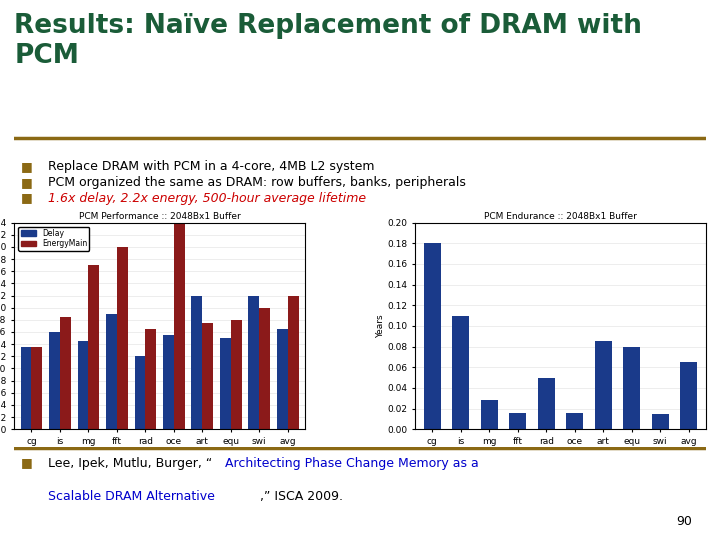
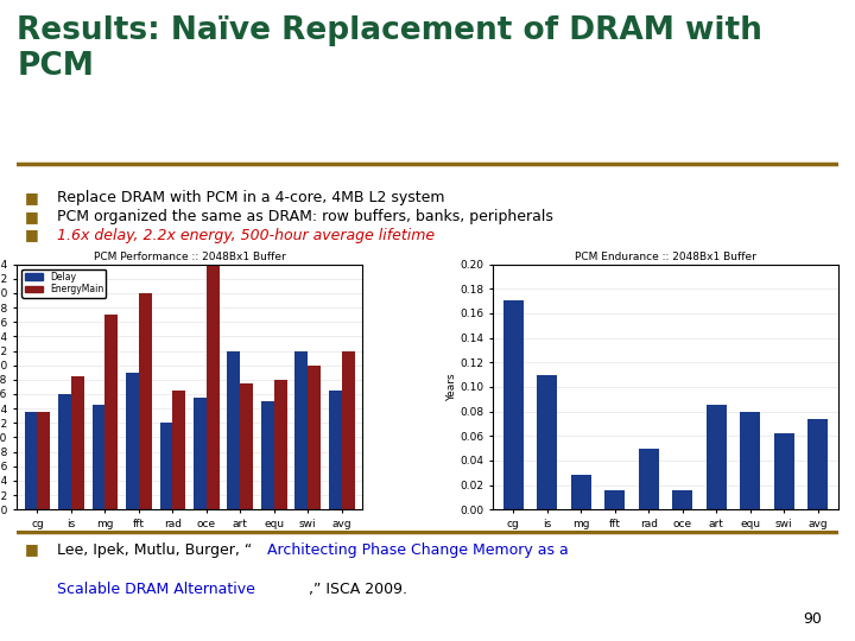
PCM Endurance :: 2048Bx1 Buffer/cg: 0.180 -> 0.171
PCM Endurance :: 2048Bx1 Buffer/swi: 0.015 -> 0.062
PCM Endurance :: 2048Bx1 Buffer/avg: 0.065 -> 0.074
